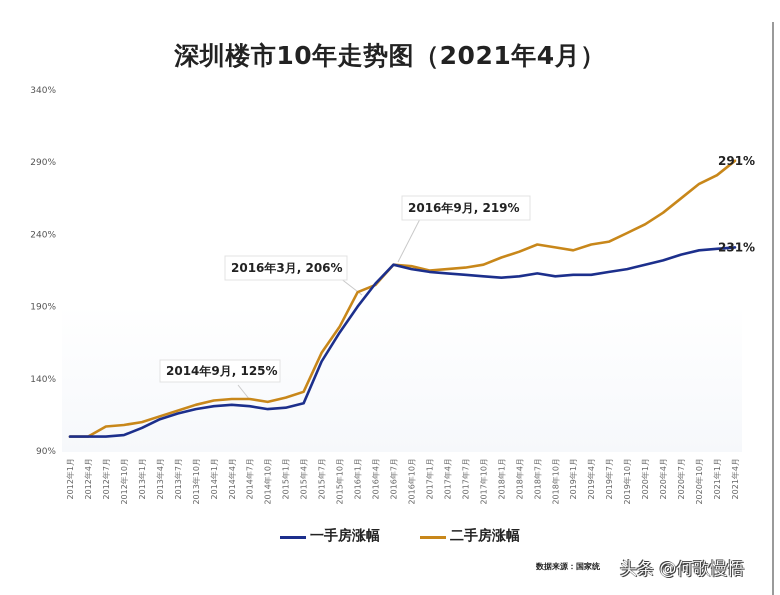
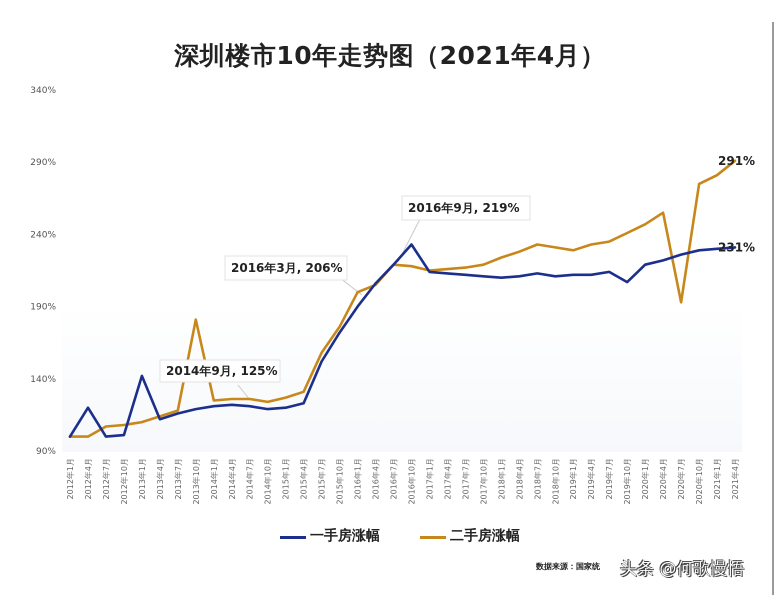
一手房涨幅/2012年4月: 100% -> 120%
一手房涨幅/2013年1月: 106% -> 142%
二手房涨幅/2013年10月: 122% -> 181%
一手房涨幅/2016年10月: 216% -> 233%
一手房涨幅/2019年10月: 216% -> 207%
二手房涨幅/2020年7月: 265% -> 193%
